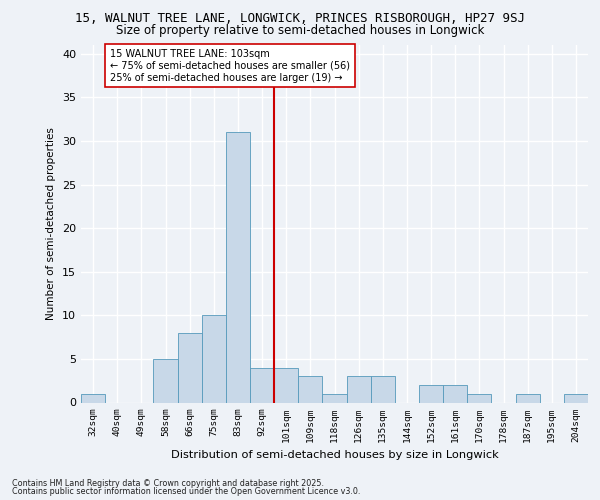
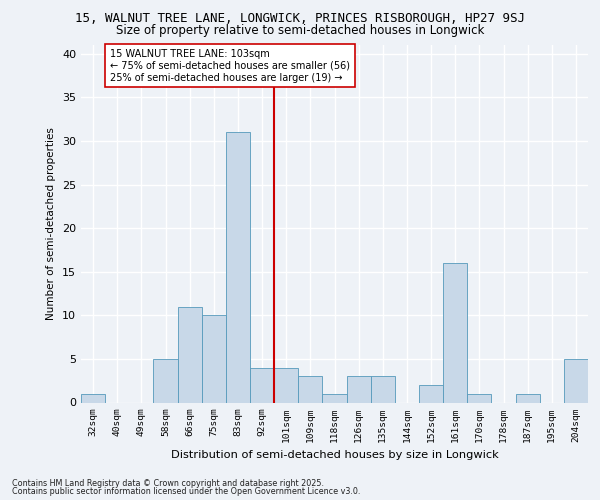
66sqm: 8 -> 11
161sqm: 2 -> 16
204sqm: 1 -> 5
